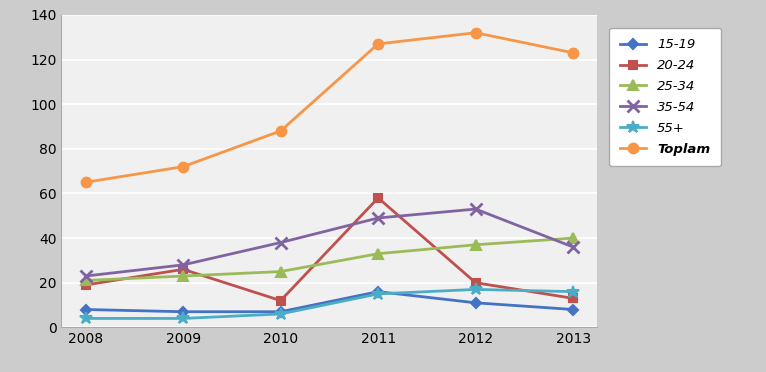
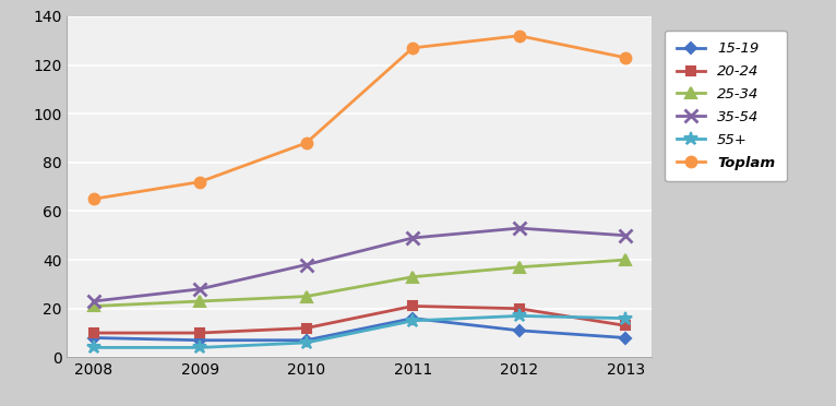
20-24/2008: 19 -> 10
20-24/2009: 26 -> 10
20-24/2011: 58 -> 21
35-54/2013: 36 -> 50
